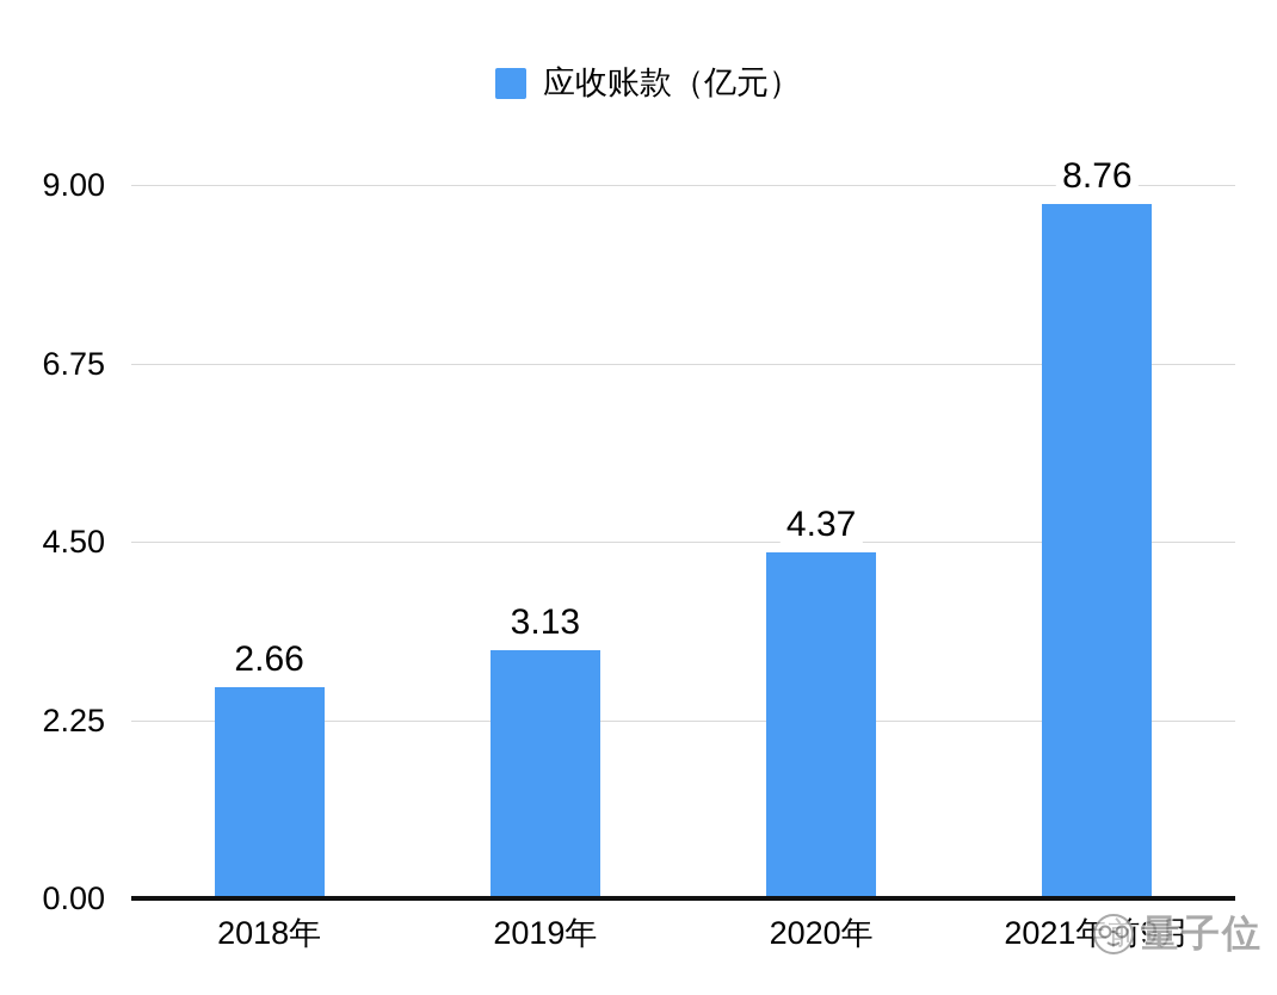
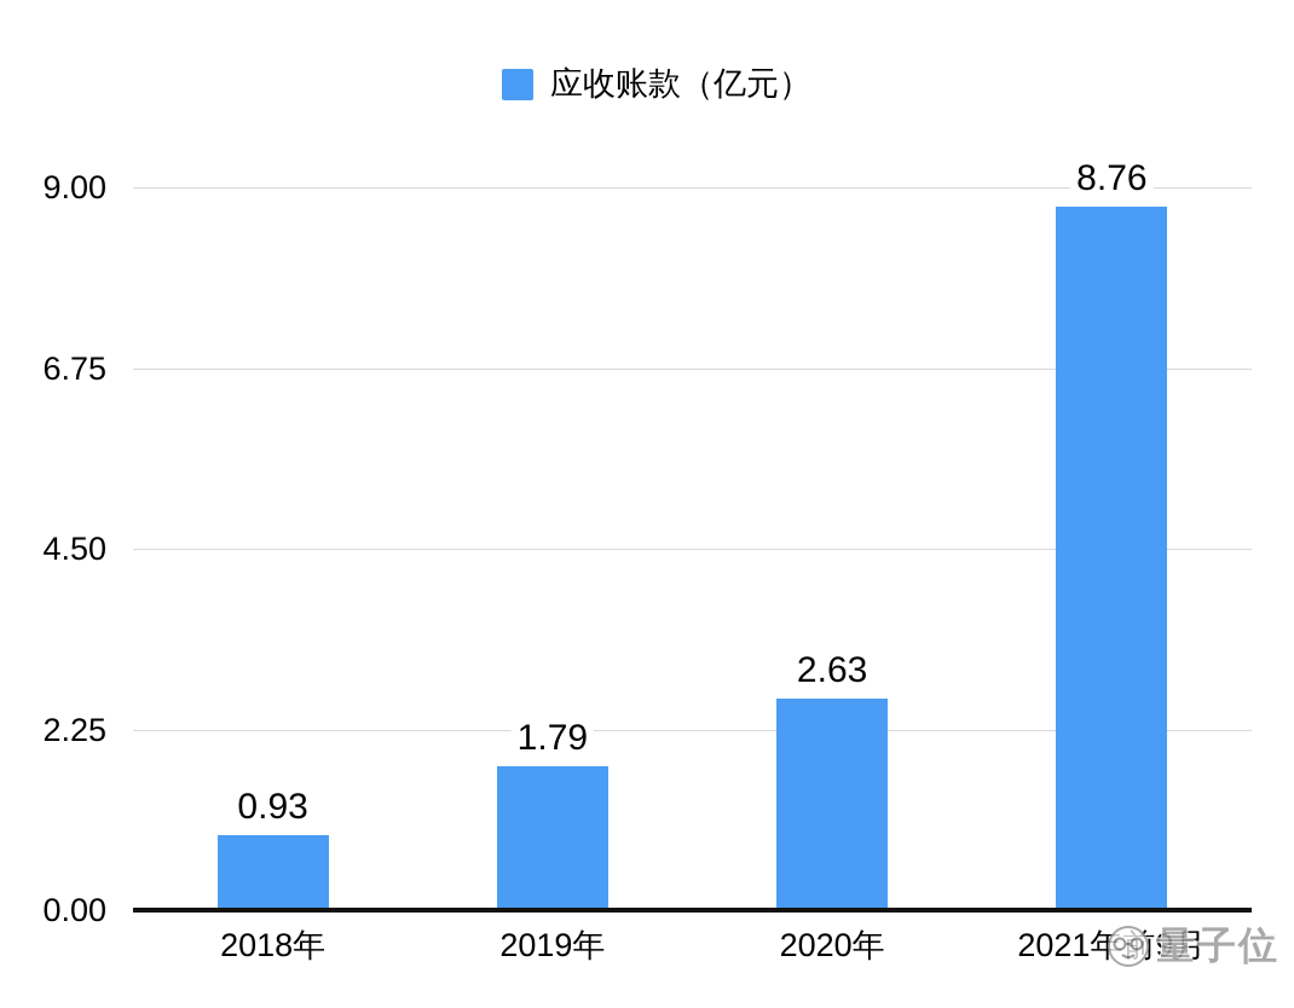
2018年: 2.66 -> 0.93
2019年: 3.13 -> 1.79
2020年: 4.37 -> 2.63
